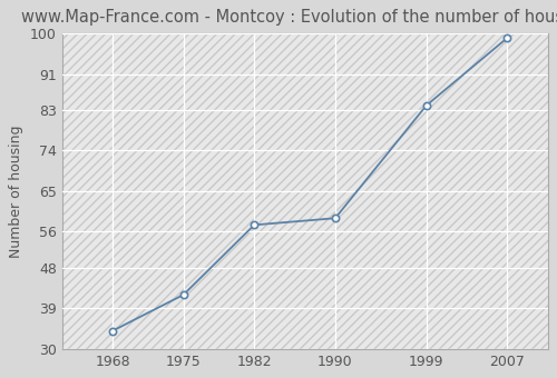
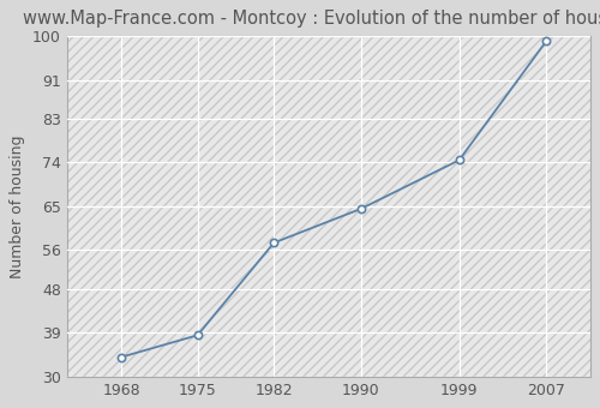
1975: 42.0 -> 38.5
1990: 59.0 -> 64.5
1999: 84.0 -> 74.5
